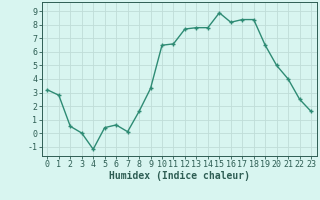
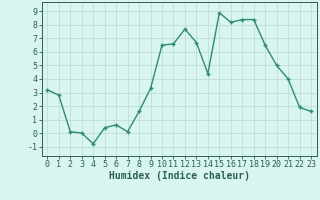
2: 0.5 -> 0.1
4: -1.2 -> -0.8
13: 7.8 -> 6.7
14: 7.8 -> 4.4
22: 2.5 -> 1.9
